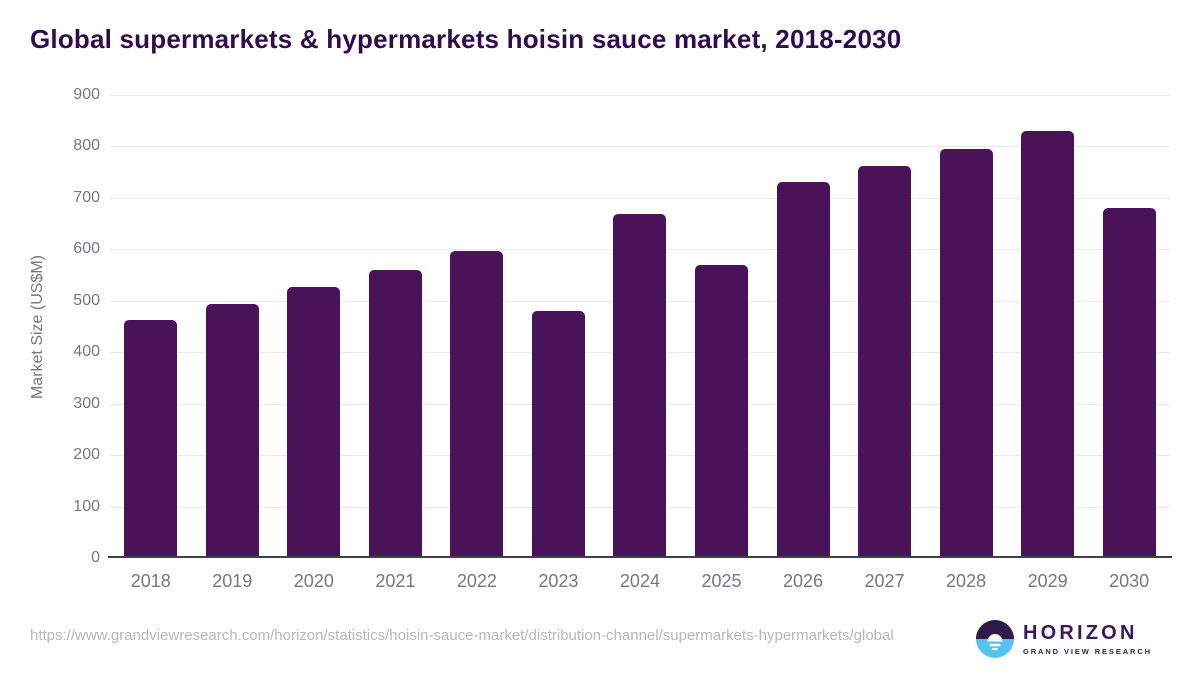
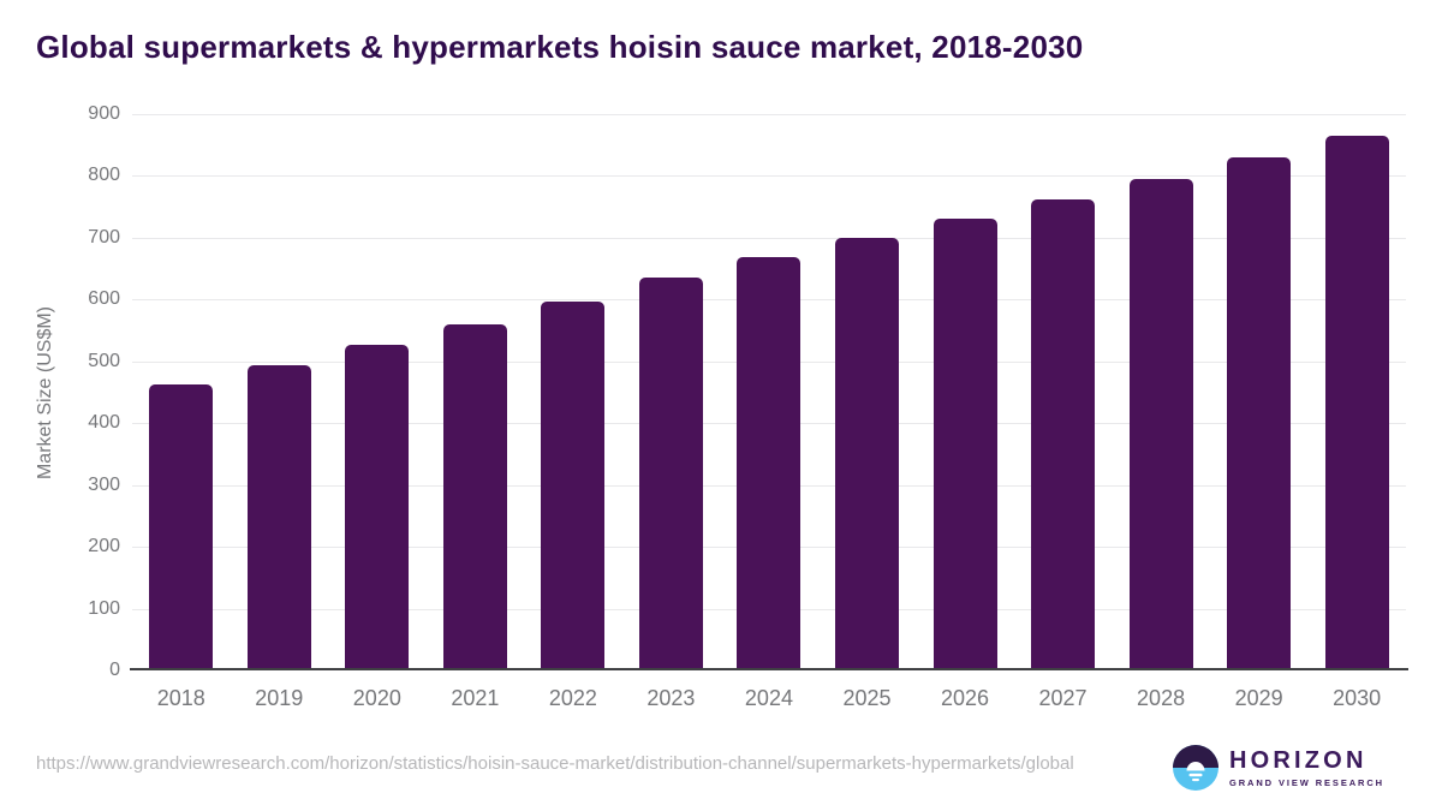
2023: 480 -> 640
2025: 570 -> 700
2030: 680 -> 870
